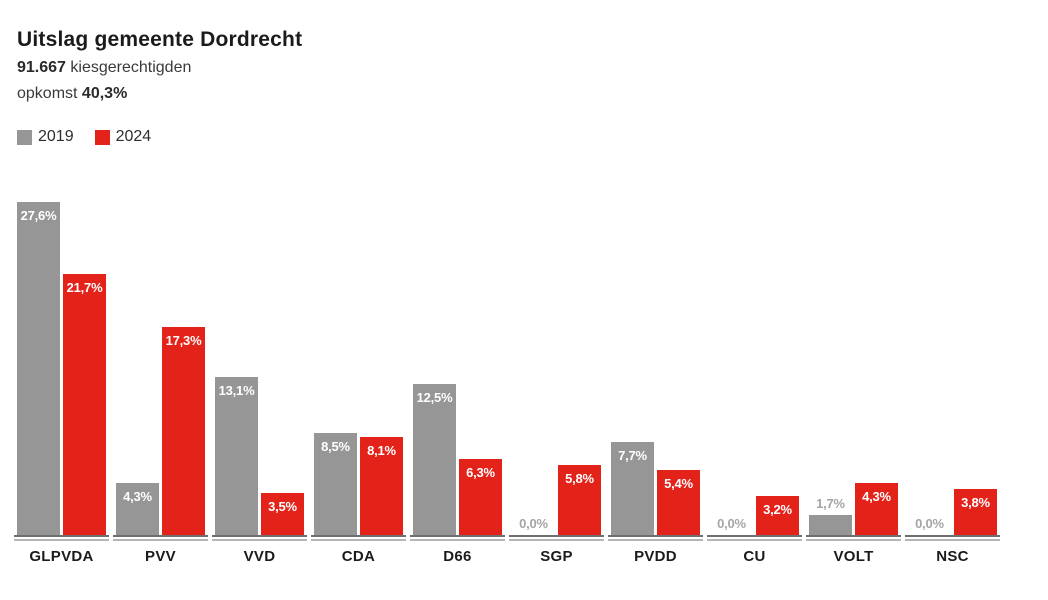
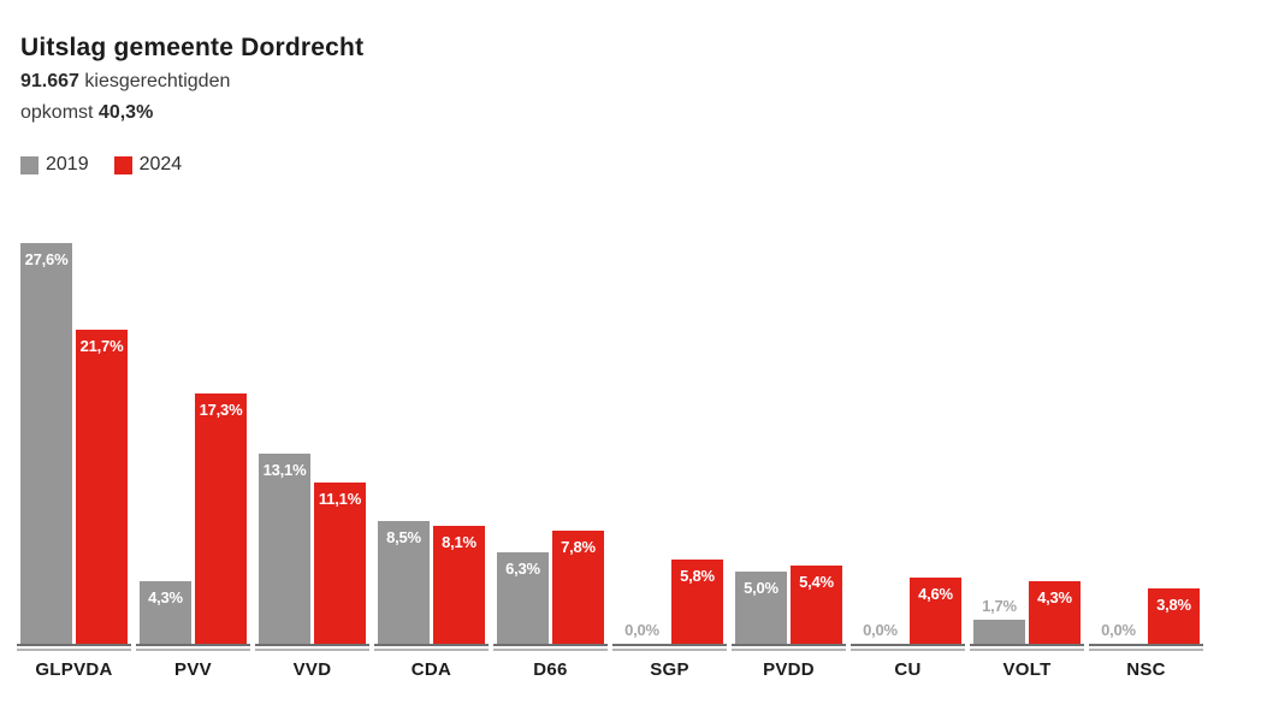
2024/VVD: 3,5% -> 11,1%
2019/D66: 12,5% -> 6,3%
2024/D66: 6,3% -> 7,8%
2019/PVDD: 7,7% -> 5,0%
2024/CU: 3,2% -> 4,6%
